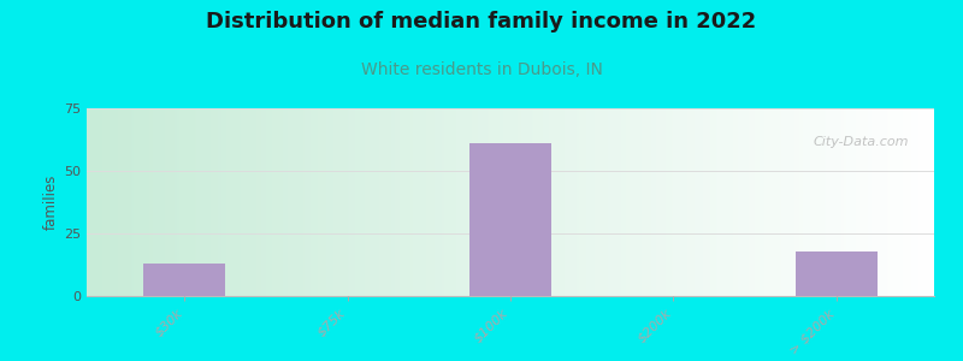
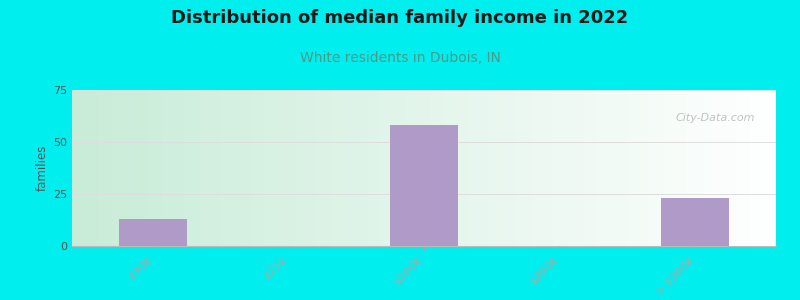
$100k: 61 -> 58
> $200k: 18 -> 23
